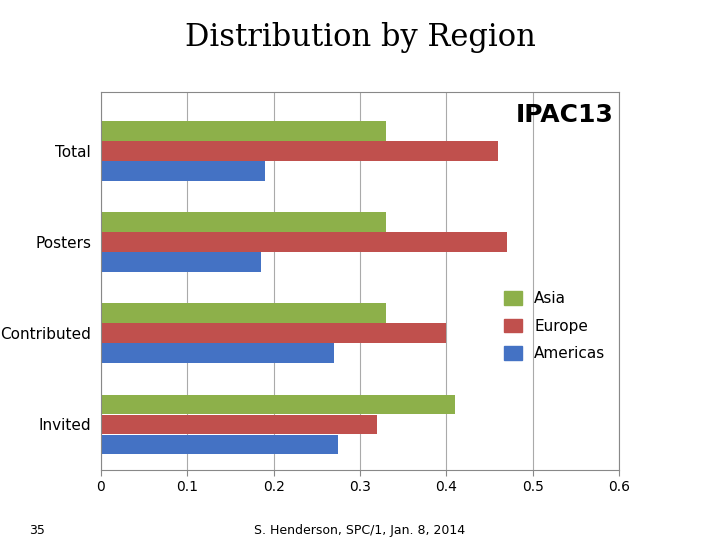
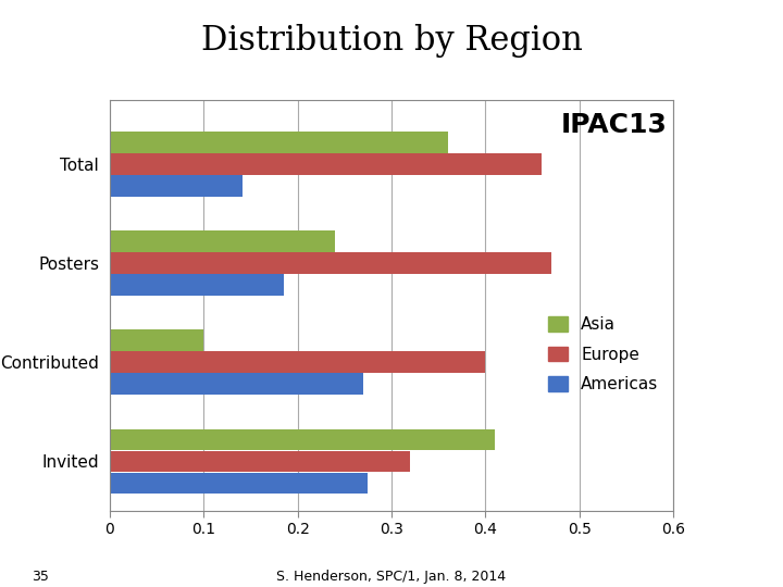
Asia/Total: 0.33 -> 0.36
Americas/Total: 0.190 -> 0.142
Asia/Posters: 0.33 -> 0.24
Asia/Contributed: 0.33 -> 0.10
